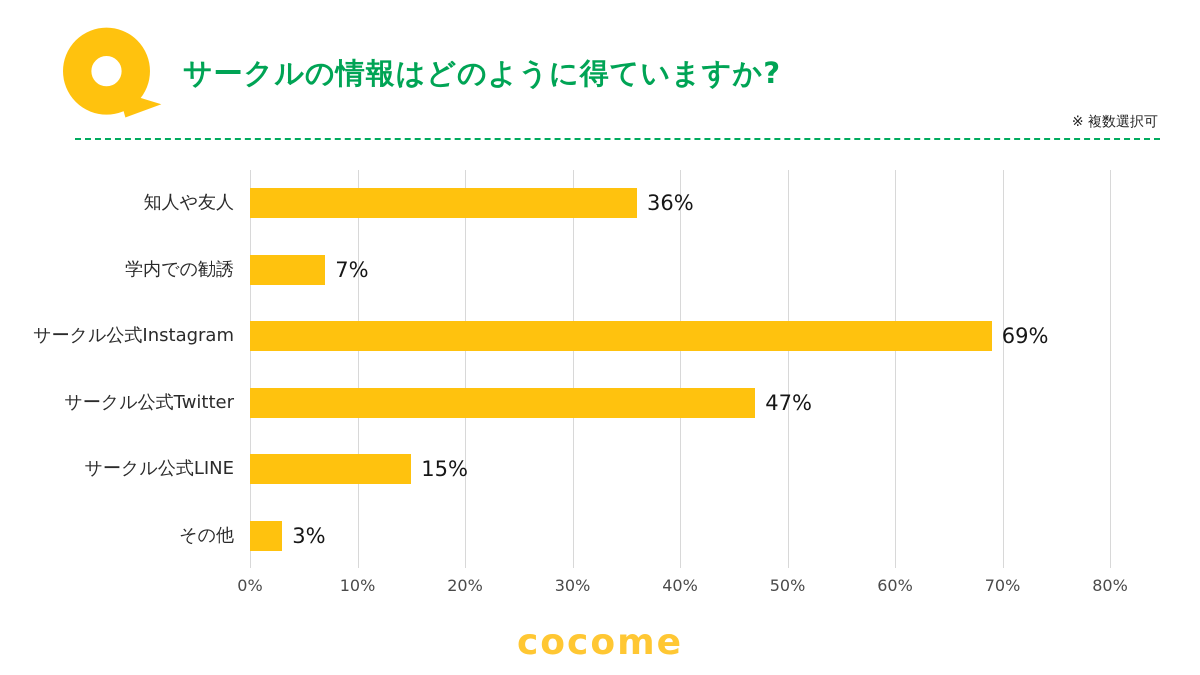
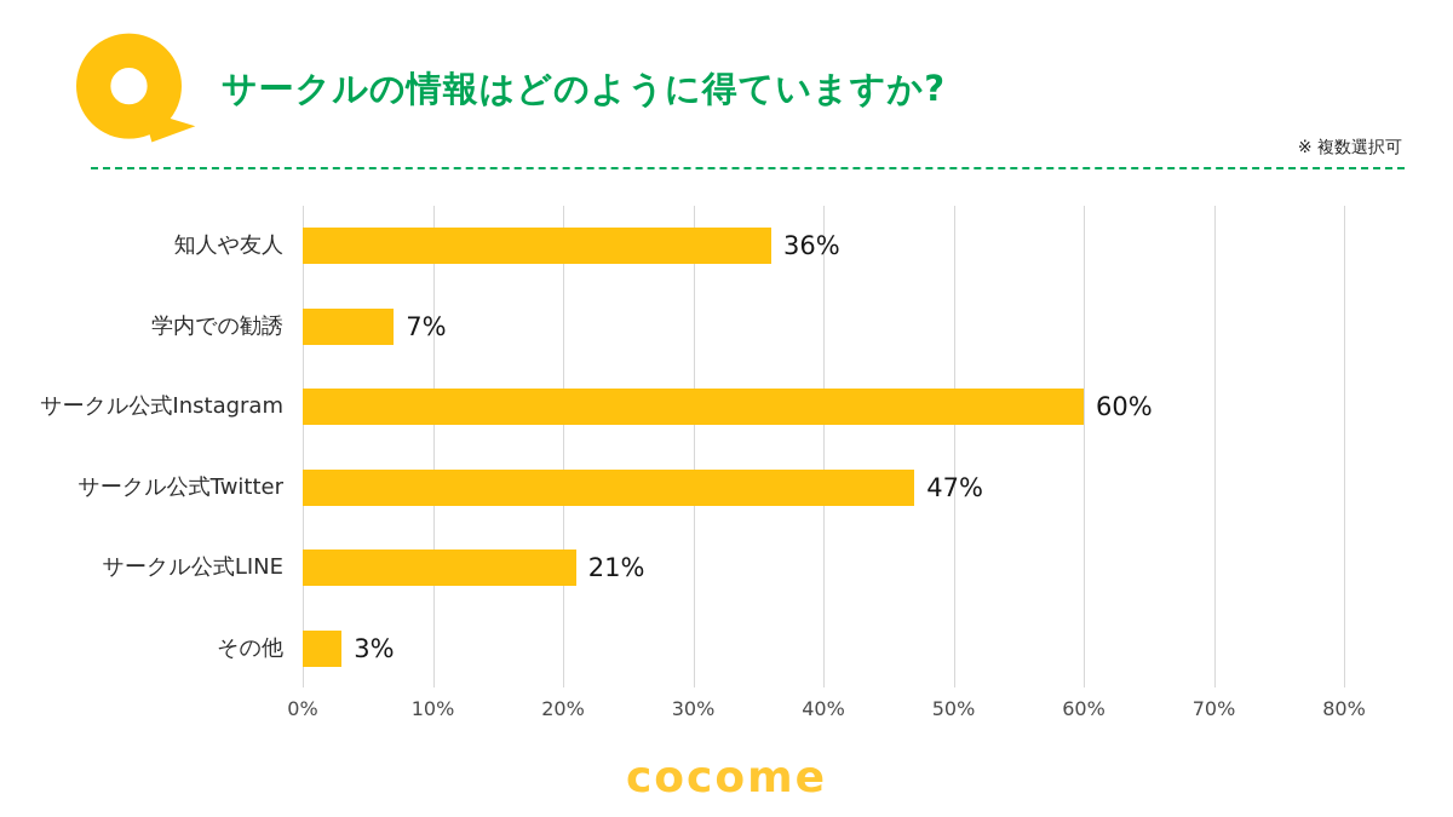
サークル公式Instagram: 69% -> 60%
サークル公式LINE: 15% -> 21%
